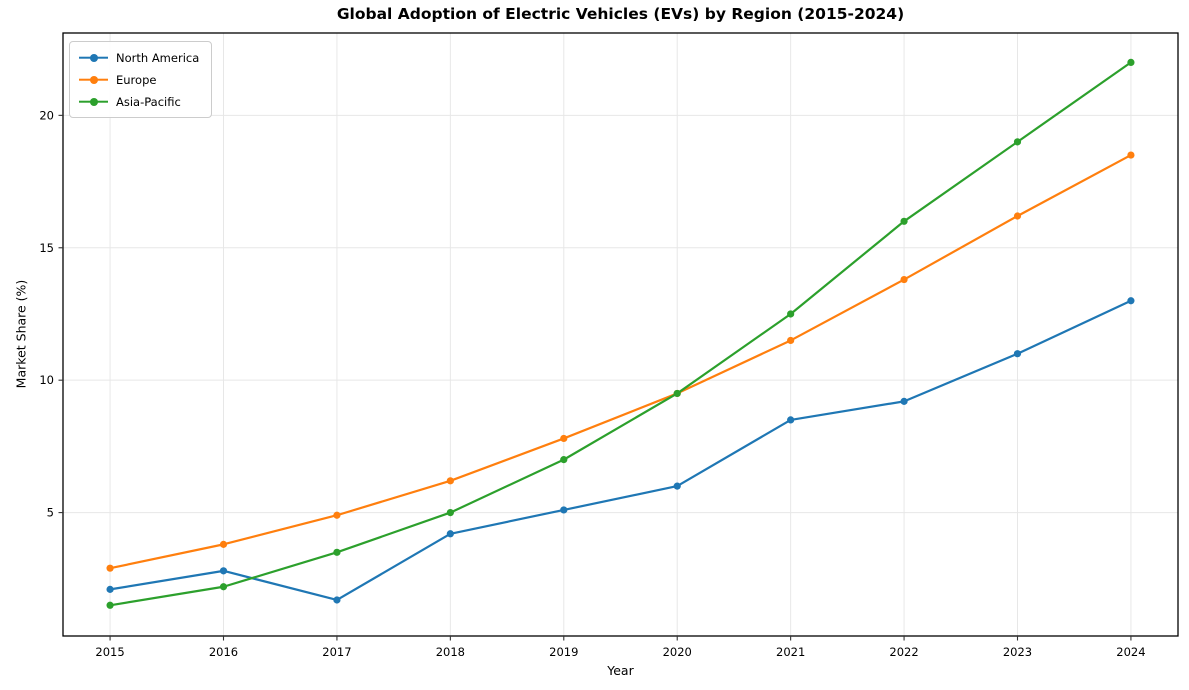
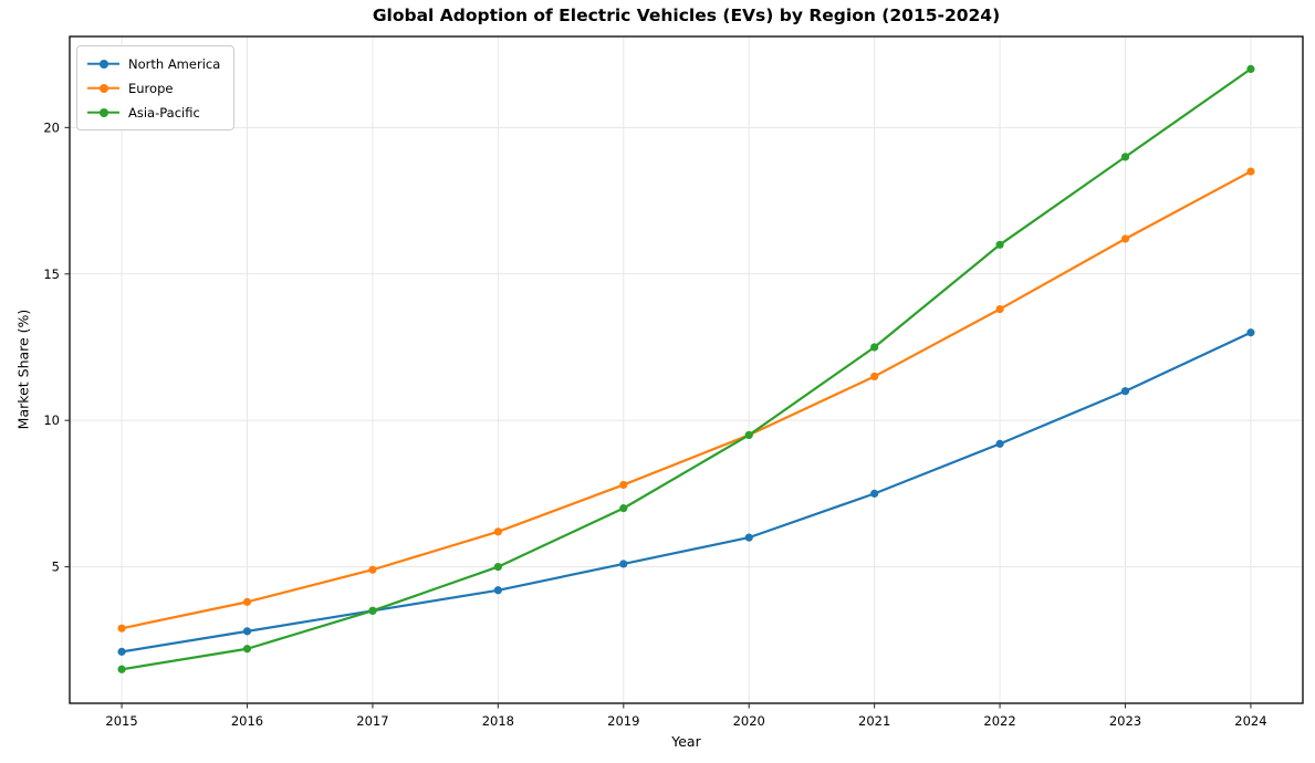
North America/2017: 1.7 -> 3.5
North America/2021: 8.5 -> 7.5
